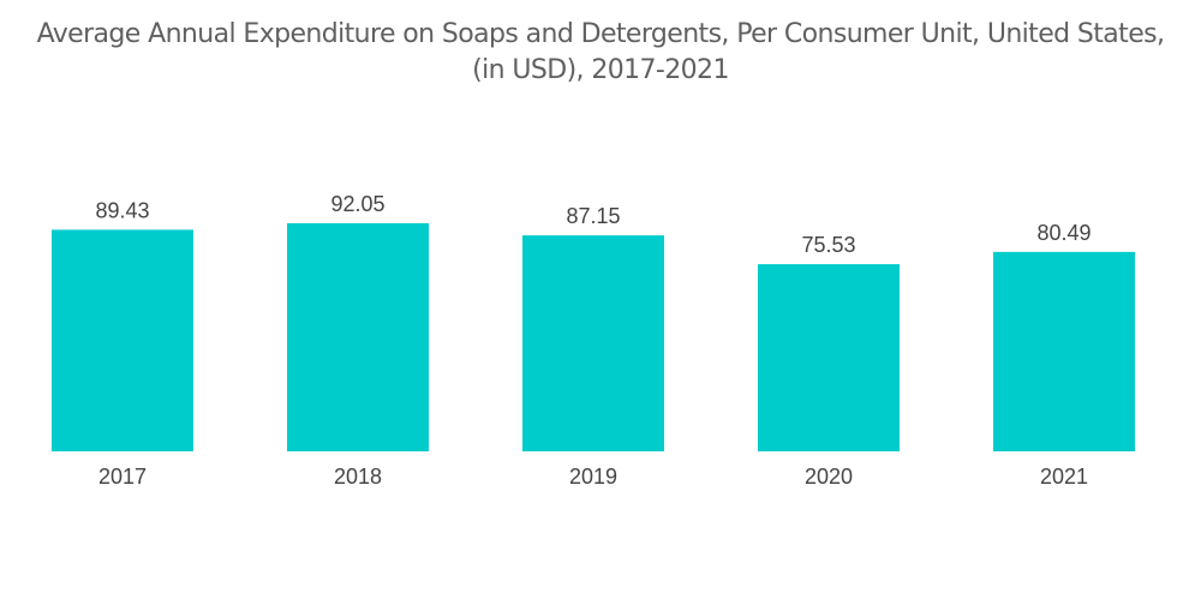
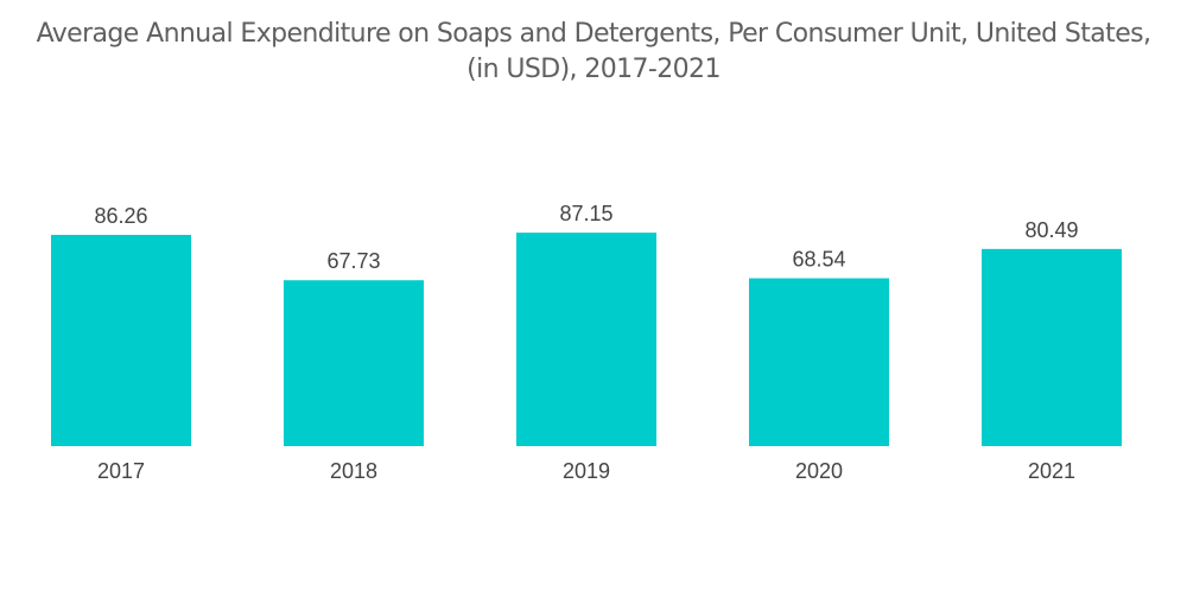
2017: 89.43 -> 86.26
2018: 92.05 -> 67.73
2020: 75.53 -> 68.54
